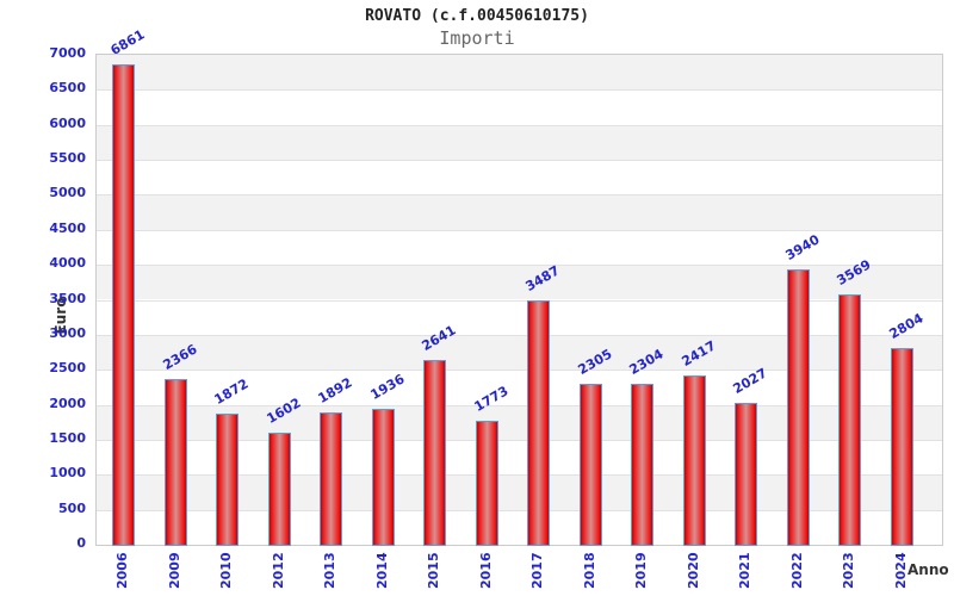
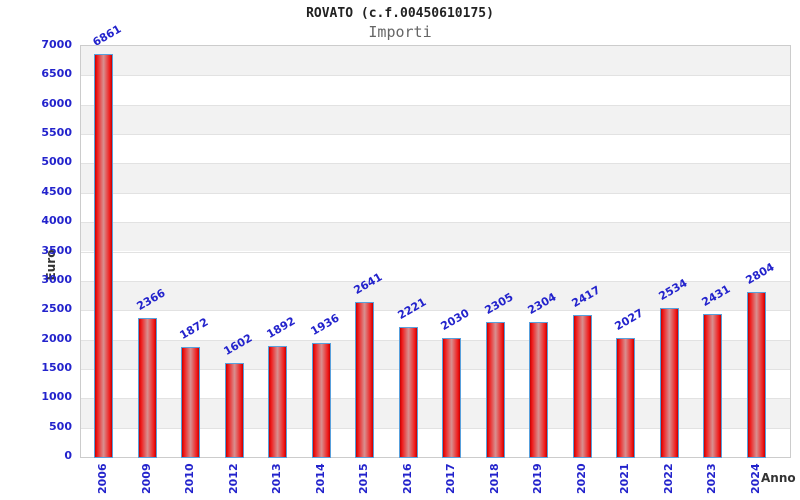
2016: 1773 -> 2221
2017: 3487 -> 2030
2022: 3940 -> 2534
2023: 3569 -> 2431
